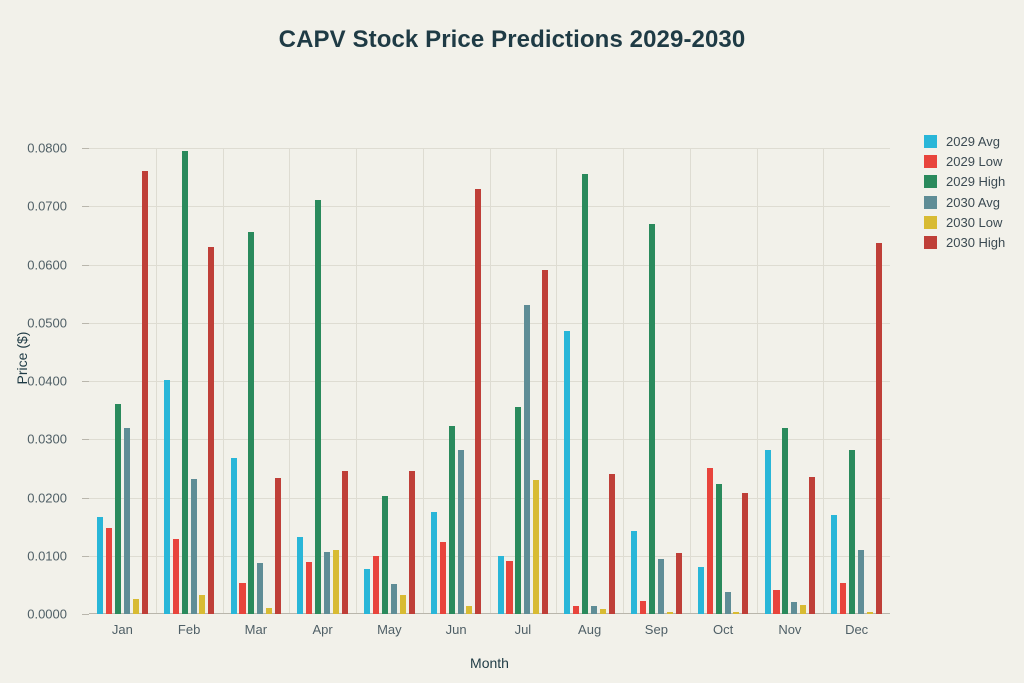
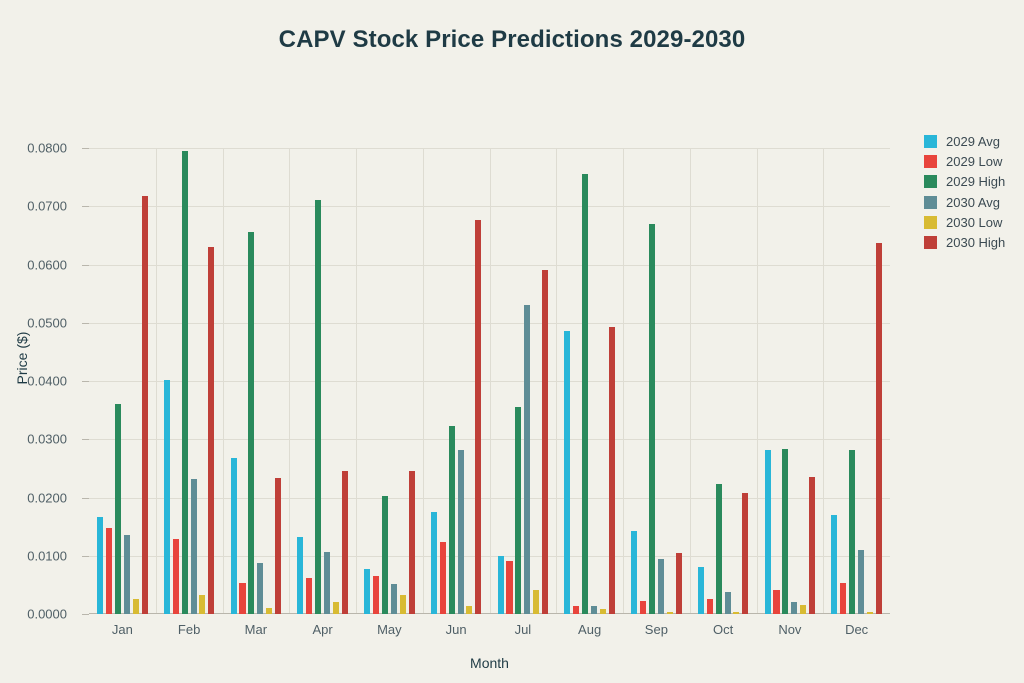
2030 Avg/Jan: 0.032 -> 0.014
2030 High/Jan: 0.076 -> 0.072
2029 Low/Apr: 0.009 -> 0.006
2030 Low/Apr: 0.011 -> 0.002
2029 Low/May: 0.010 -> 0.007
2030 High/Jun: 0.073 -> 0.068
2030 Low/Jul: 0.023 -> 0.004
2030 High/Aug: 0.024 -> 0.049
2029 Low/Oct: 0.025 -> 0.003
2029 High/Nov: 0.032 -> 0.028
